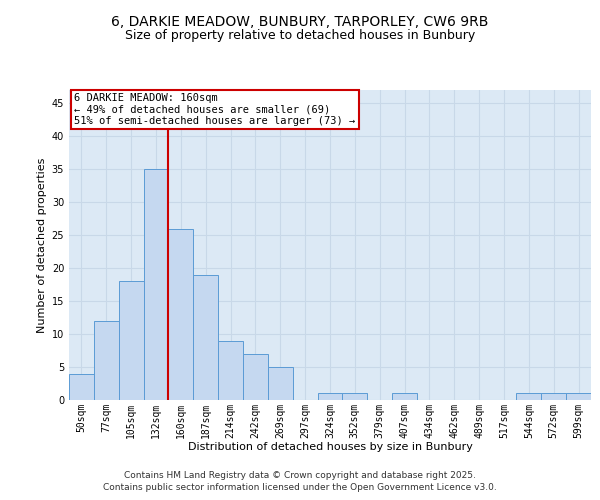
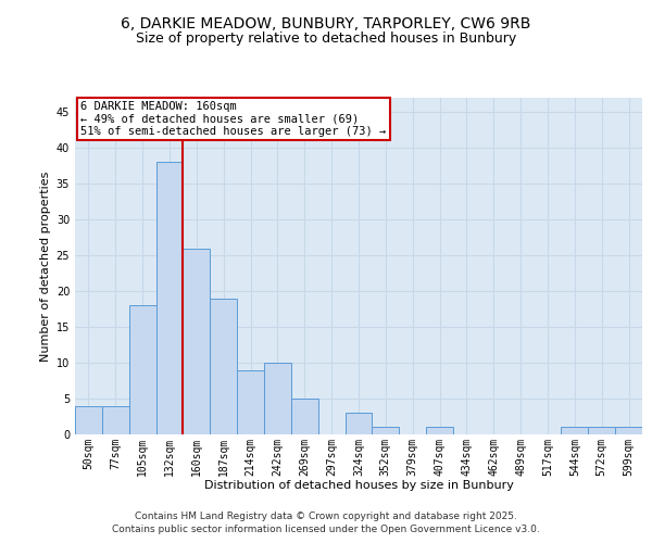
77sqm: 12 -> 4
132sqm: 35 -> 38
242sqm: 7 -> 10
324sqm: 1 -> 3
